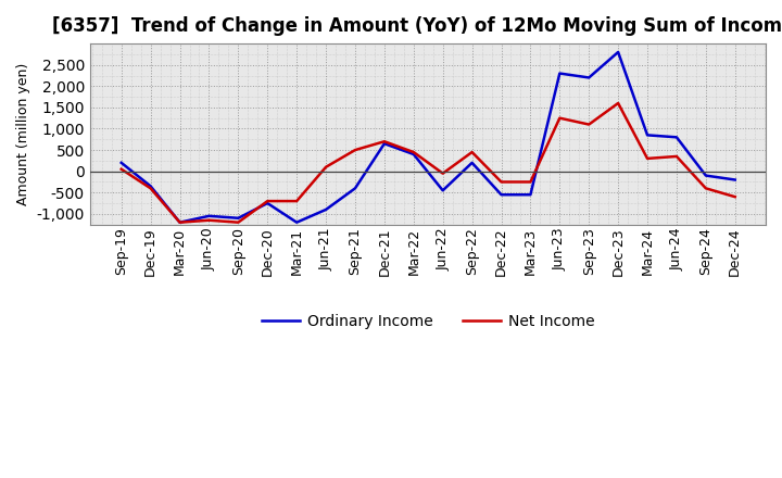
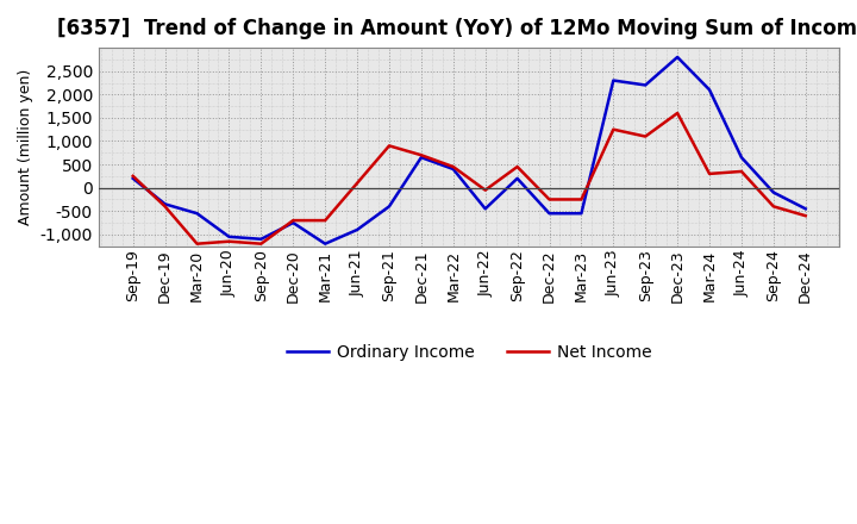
Net Income/Sep-19: 50 -> 250
Ordinary Income/Mar-20: -1,200 -> -550
Net Income/Sep-21: 500 -> 900
Ordinary Income/Mar-24: 850 -> 2,100
Ordinary Income/Jun-24: 800 -> 650
Ordinary Income/Dec-24: -200 -> -450
